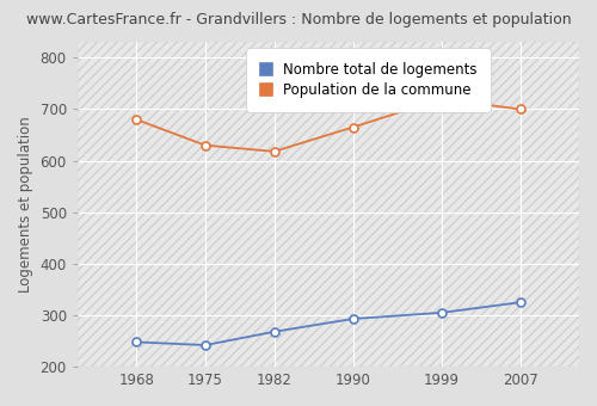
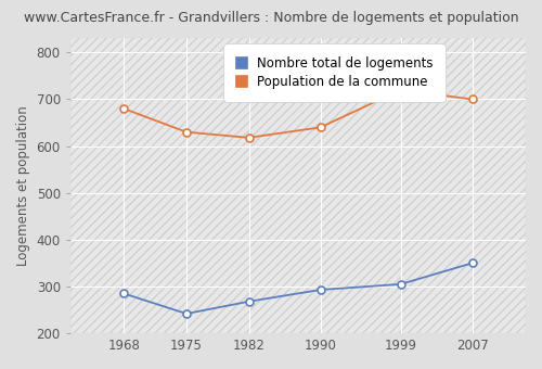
Nombre total de logements/1968: 248 -> 285
Population de la commune/1990: 665 -> 640
Nombre total de logements/2007: 325 -> 350
